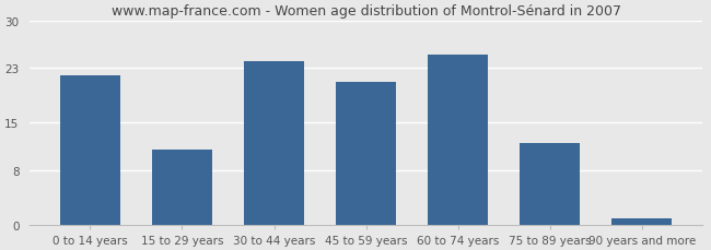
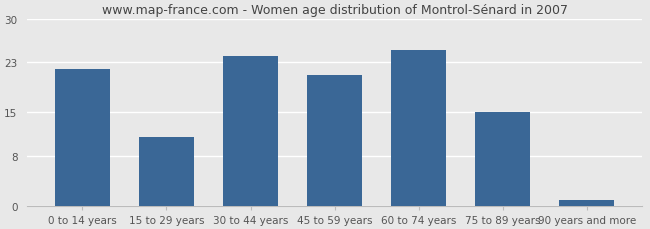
75 to 89 years: 12 -> 15
